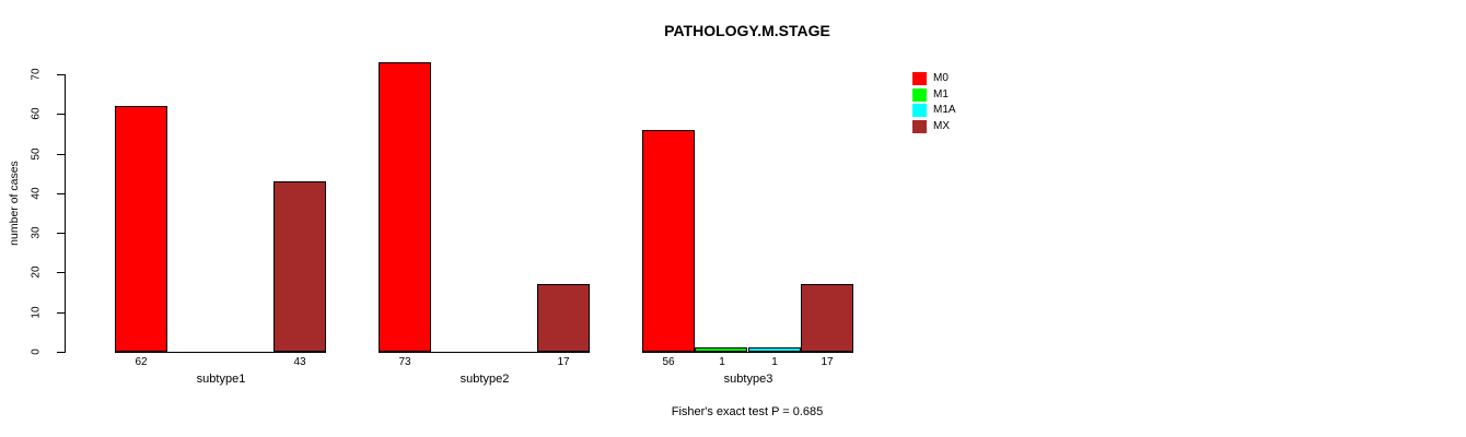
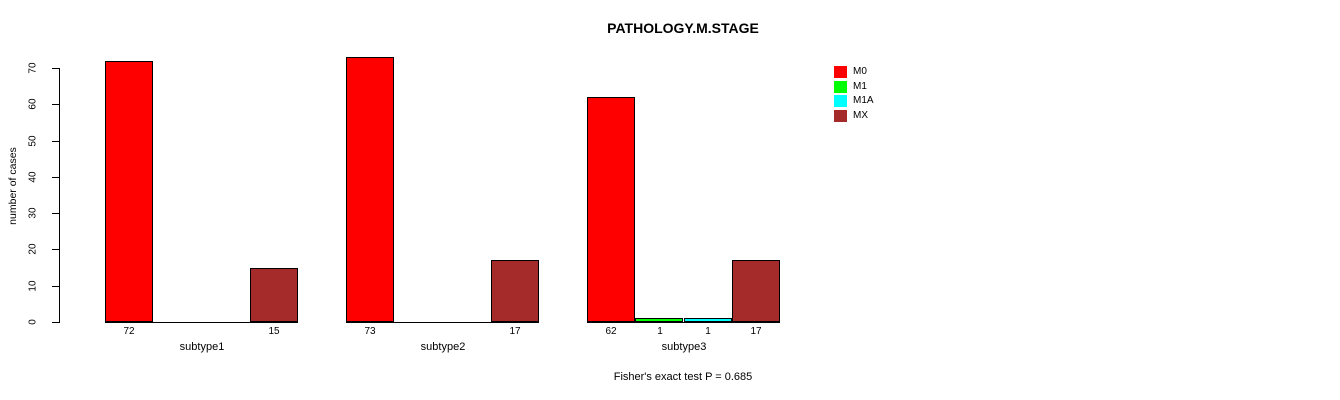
M0/subtype1: 62 -> 72
MX/subtype1: 43 -> 15
M0/subtype3: 56 -> 62
